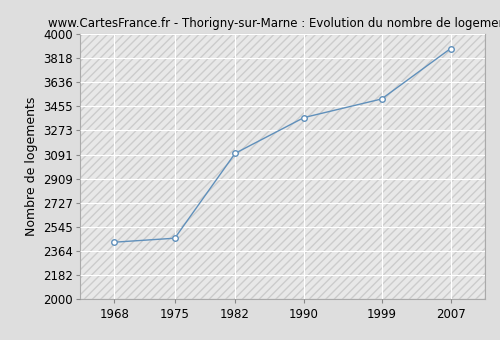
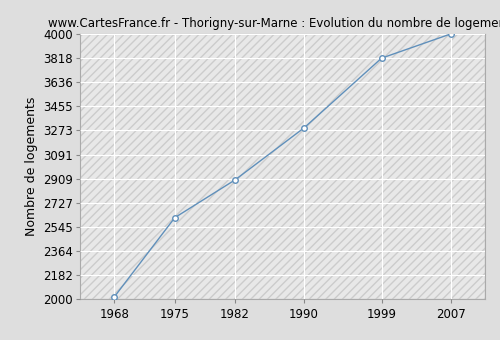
1968: 2430 -> 2020
1975: 2460 -> 2620
1982: 3100 -> 2900
1990: 3370 -> 3290
1999: 3510 -> 3820
2007: 3890 -> 4000
